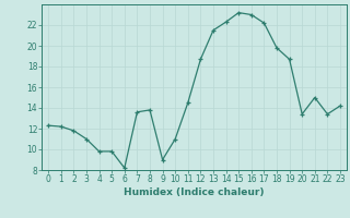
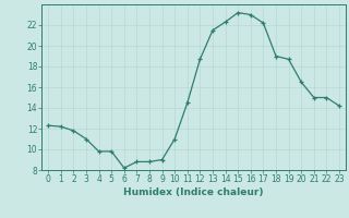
7: 13.6 -> 8.8
8: 13.8 -> 8.8
18: 19.8 -> 19.0
20: 13.4 -> 16.5
22: 13.4 -> 15.0
